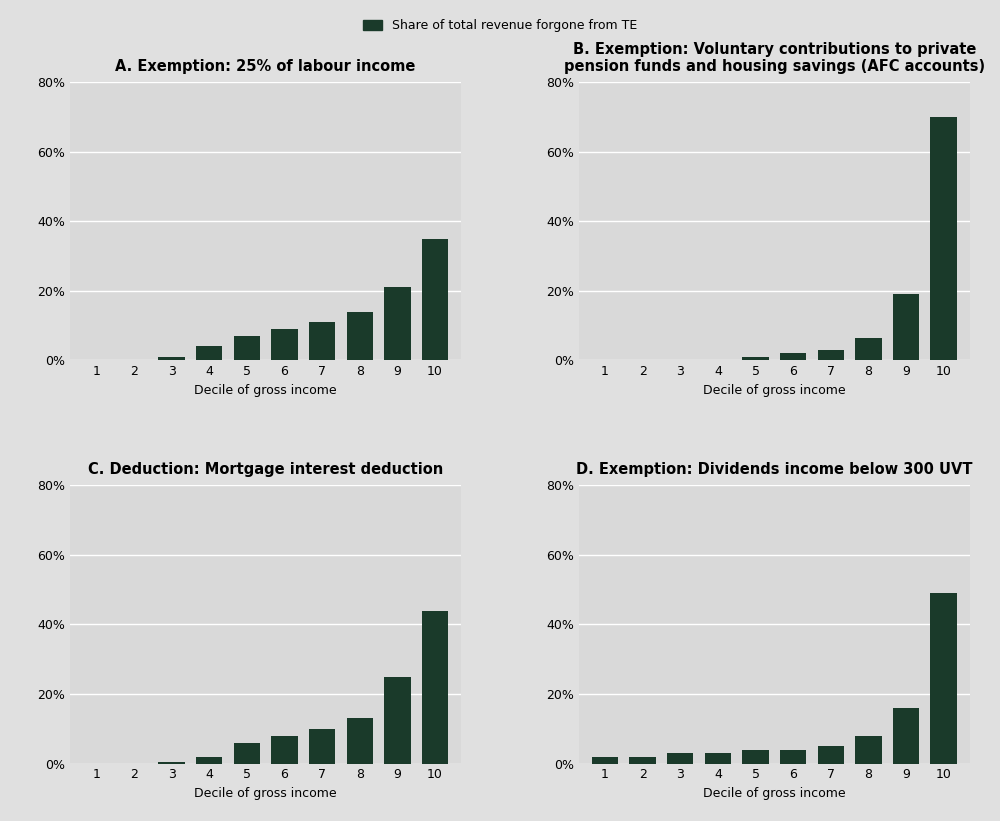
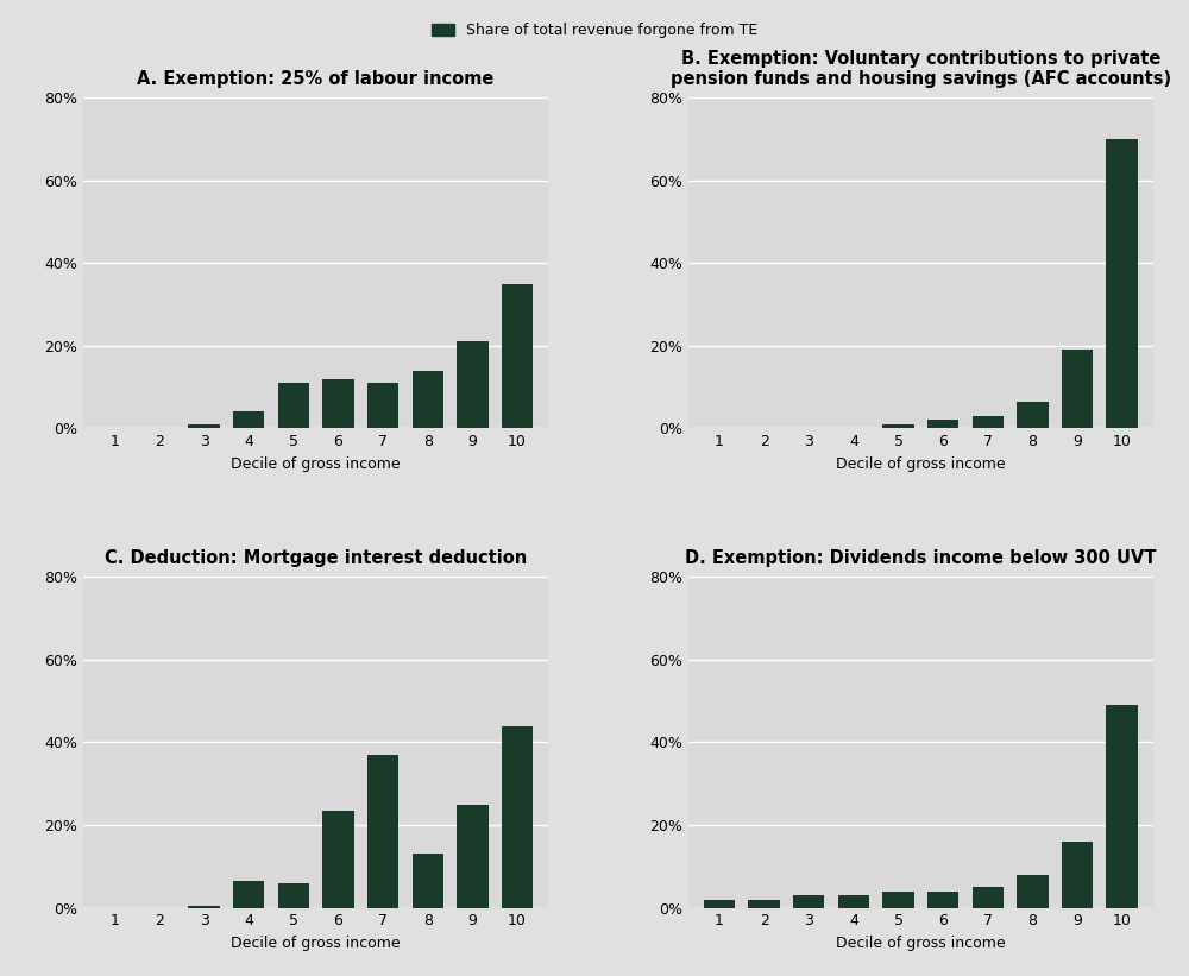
A. Exemption: 25% of labour income/5: 7% -> 11%
A. Exemption: 25% of labour income/6: 9% -> 12%
C. Deduction: Mortgage interest deduction/4: 2.0% -> 6.5%
C. Deduction: Mortgage interest deduction/6: 8.0% -> 23.5%
C. Deduction: Mortgage interest deduction/7: 10.0% -> 37.0%
